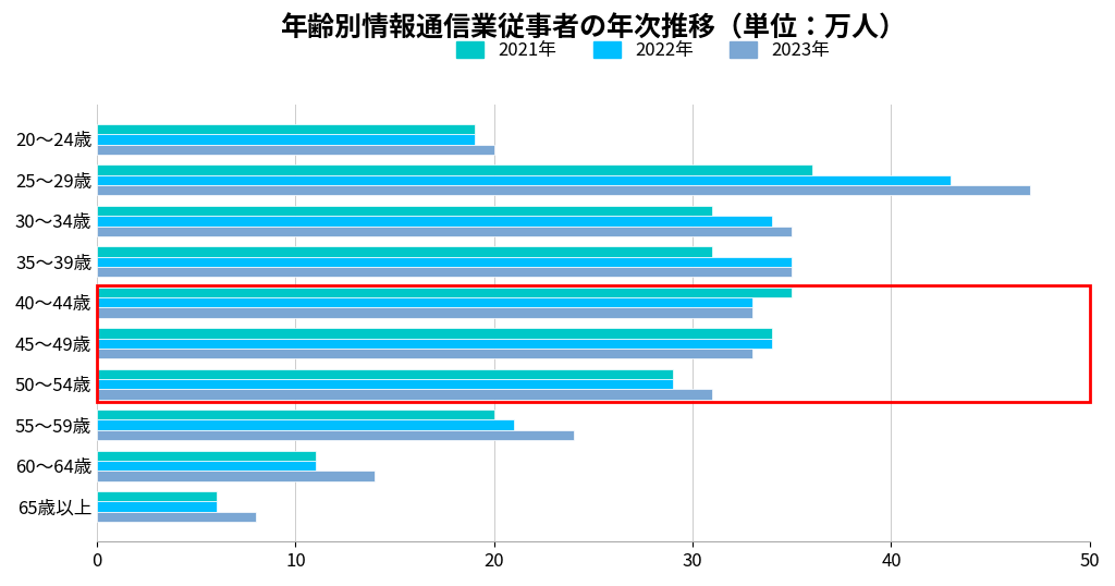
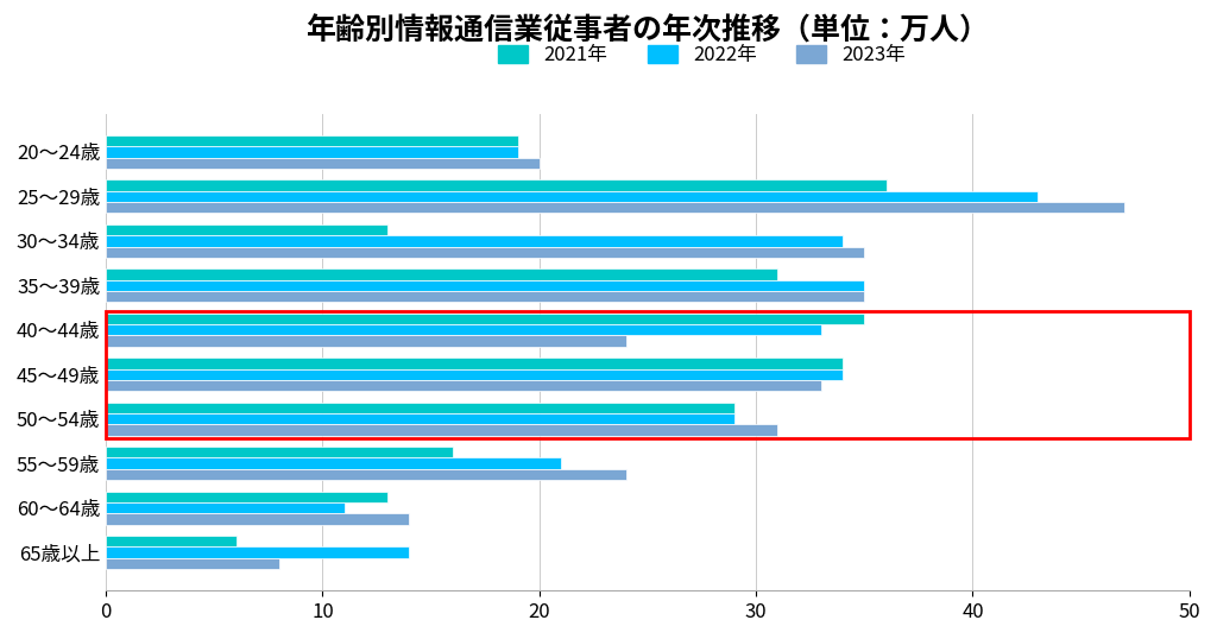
2021年/30〜34歳: 31 -> 13
2023年/40〜44歳: 33 -> 24
2021年/55〜59歳: 20 -> 16
2021年/60〜64歳: 11 -> 13
2022年/65歳以上: 6 -> 14
